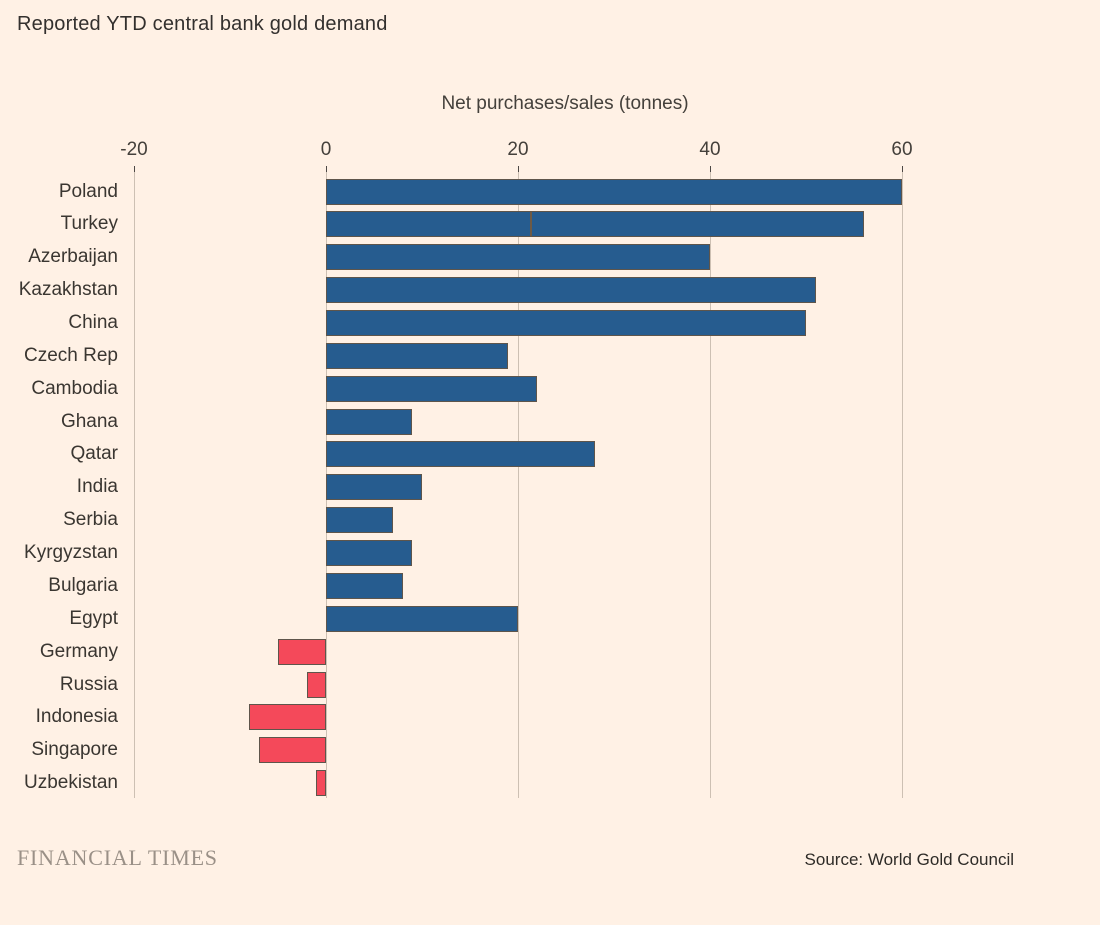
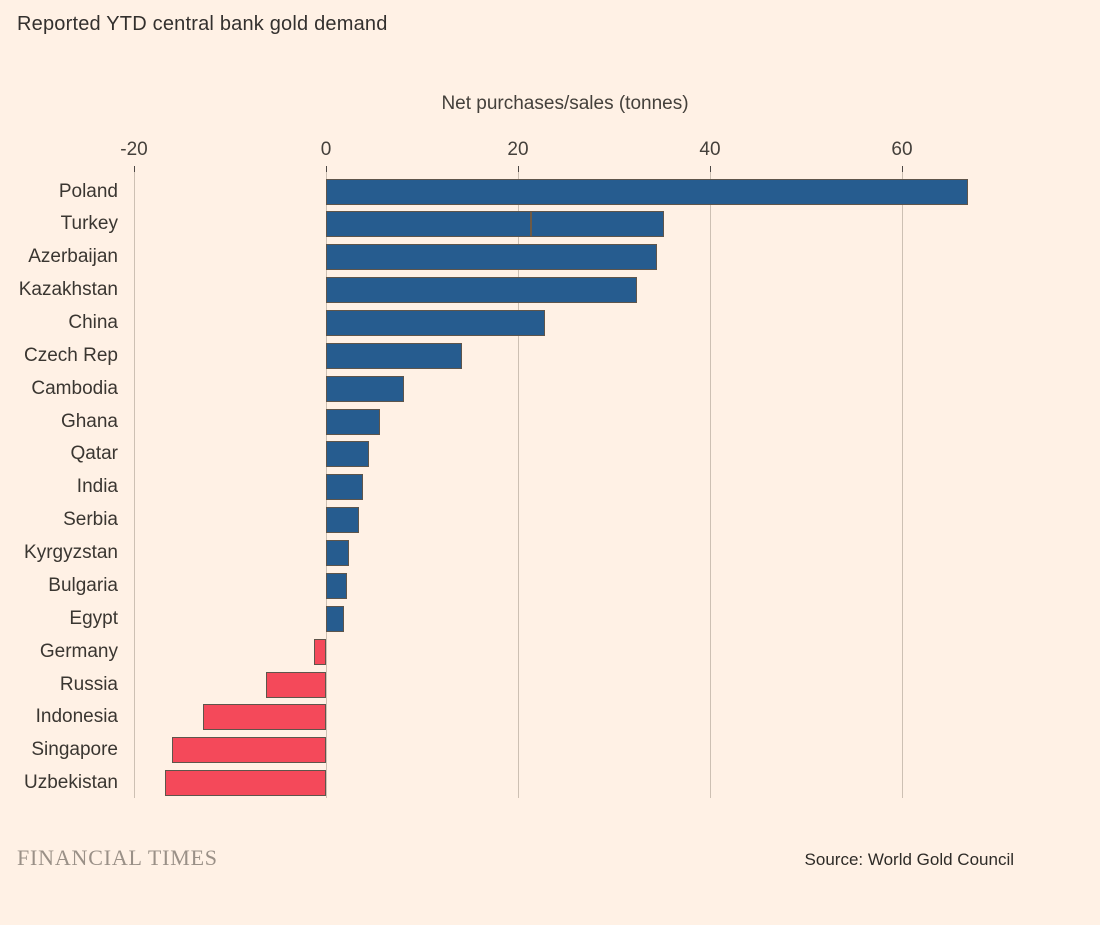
Poland: 60 -> 67
Turkey: 56 -> 35
Azerbaijan: 40 -> 34
Kazakhstan: 51 -> 32
China: 50 -> 23
Czech Rep: 19 -> 14
Cambodia: 22 -> 8
Ghana: 9 -> 6
Qatar: 28 -> 4
India: 10 -> 4
Serbia: 7 -> 3
Kyrgyzstan: 9 -> 2
Bulgaria: 8 -> 2
Egypt: 20 -> 2
Germany: -5 -> -1
Russia: -2 -> -6
Indonesia: -8 -> -13
Singapore: -7 -> -16
Uzbekistan: -1 -> -17
